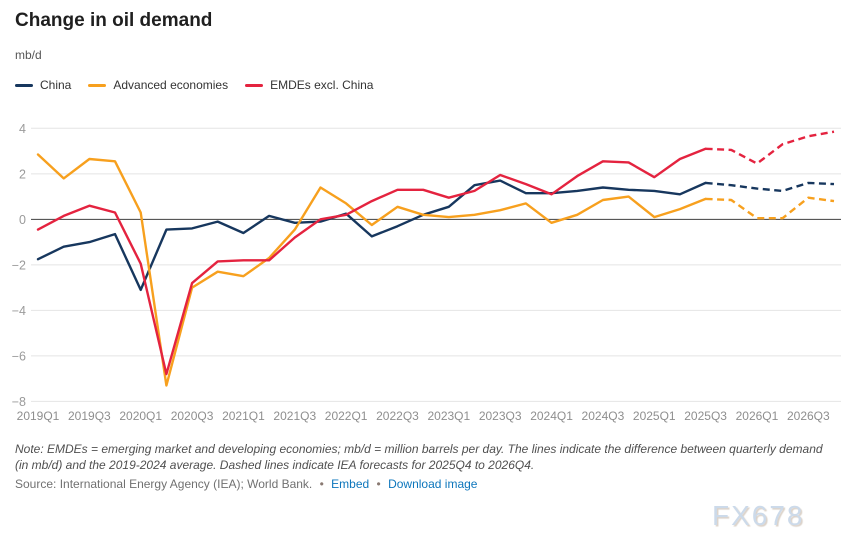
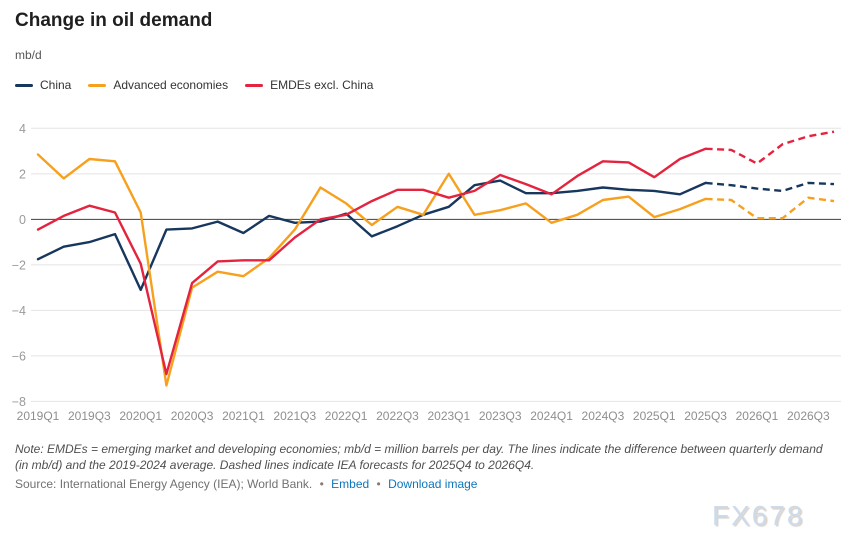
Advanced economies/2023Q1: 0.1 -> 2.0
